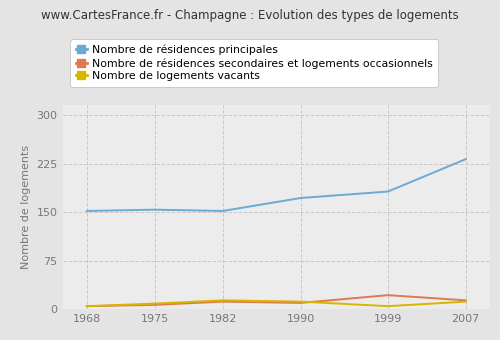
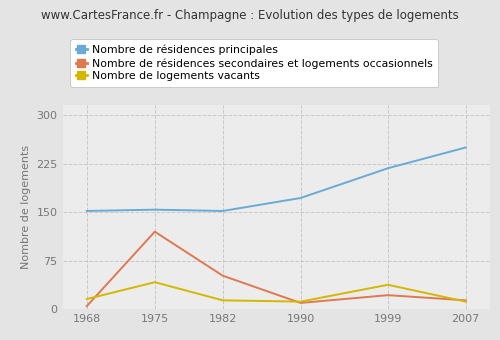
Nombre de logements vacants/1968: 5 -> 16
Nombre de résidences secondaires et logements occasionnels/1975: 7 -> 120
Nombre de logements vacants/1975: 9 -> 42
Nombre de résidences secondaires et logements occasionnels/1982: 12 -> 52
Nombre de résidences principales/1999: 182 -> 218
Nombre de logements vacants/1999: 5 -> 38
Nombre de résidences principales/2007: 232 -> 250
